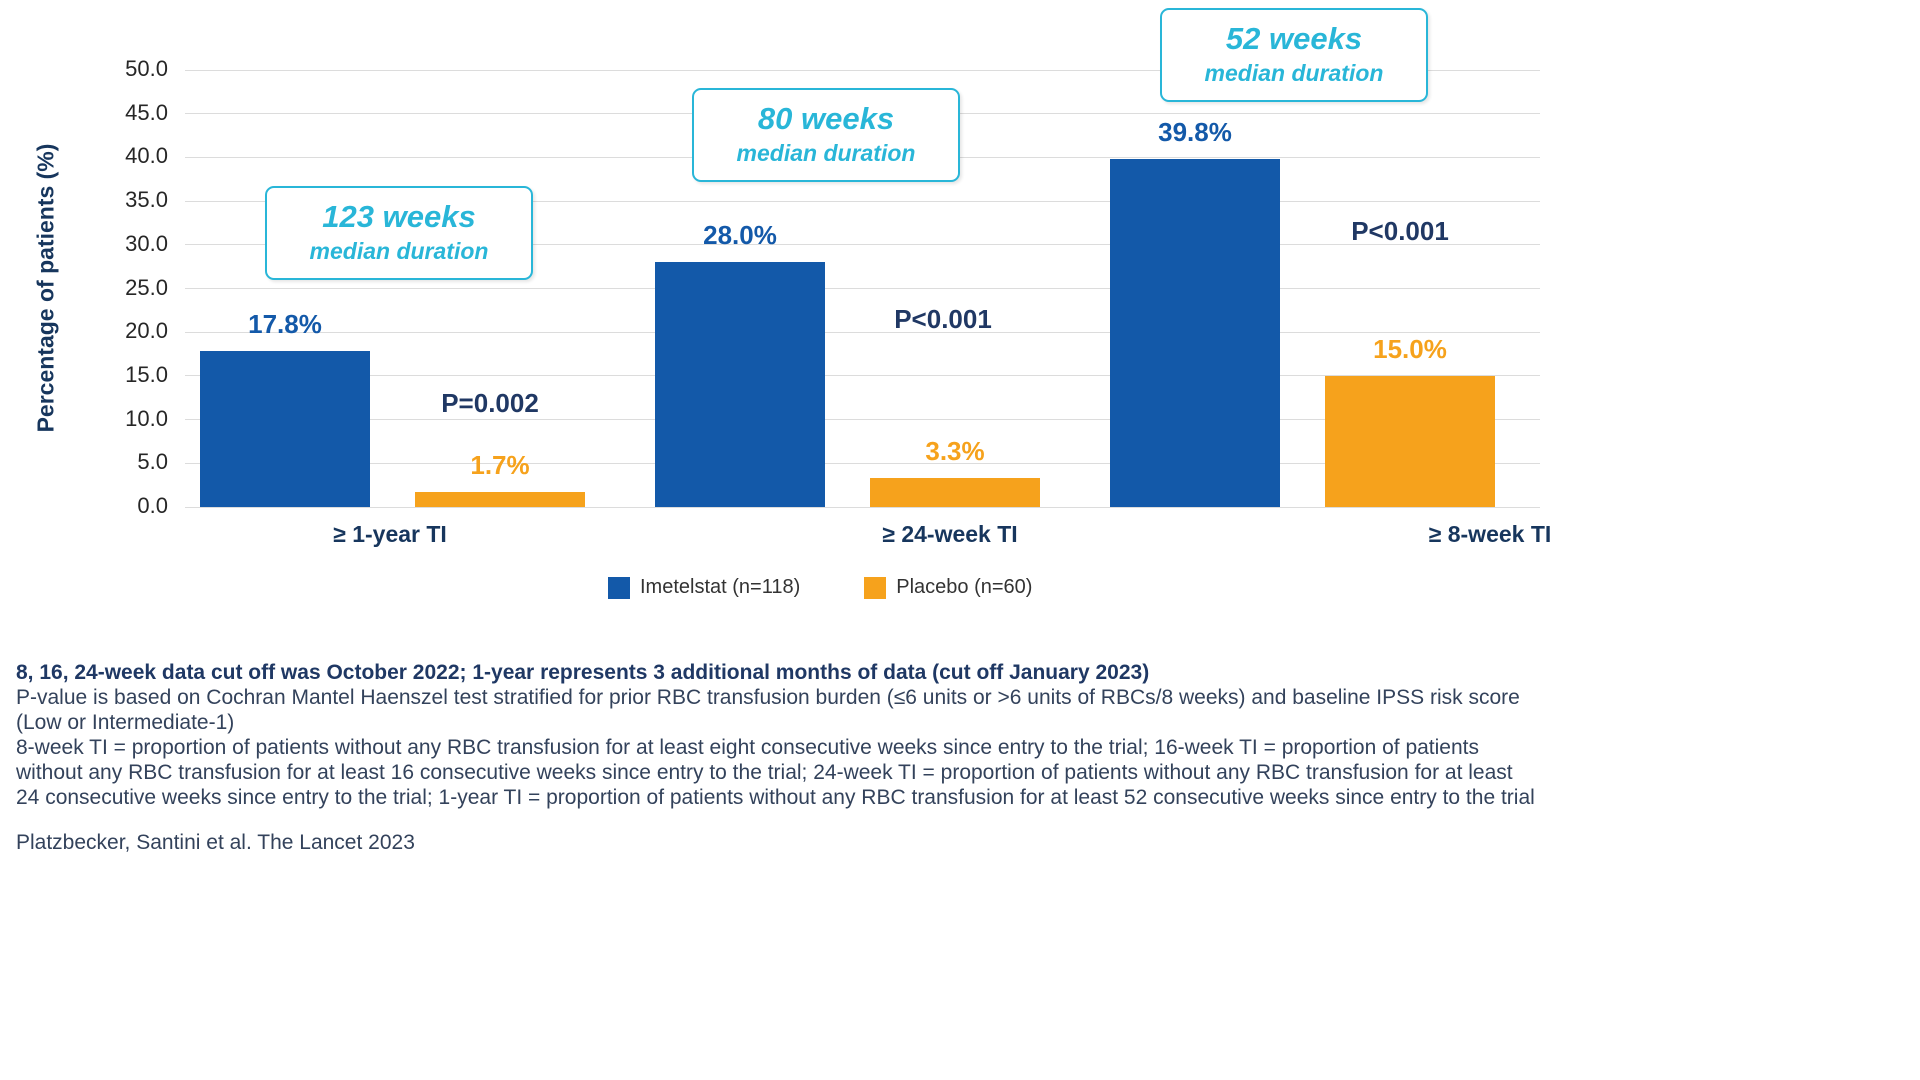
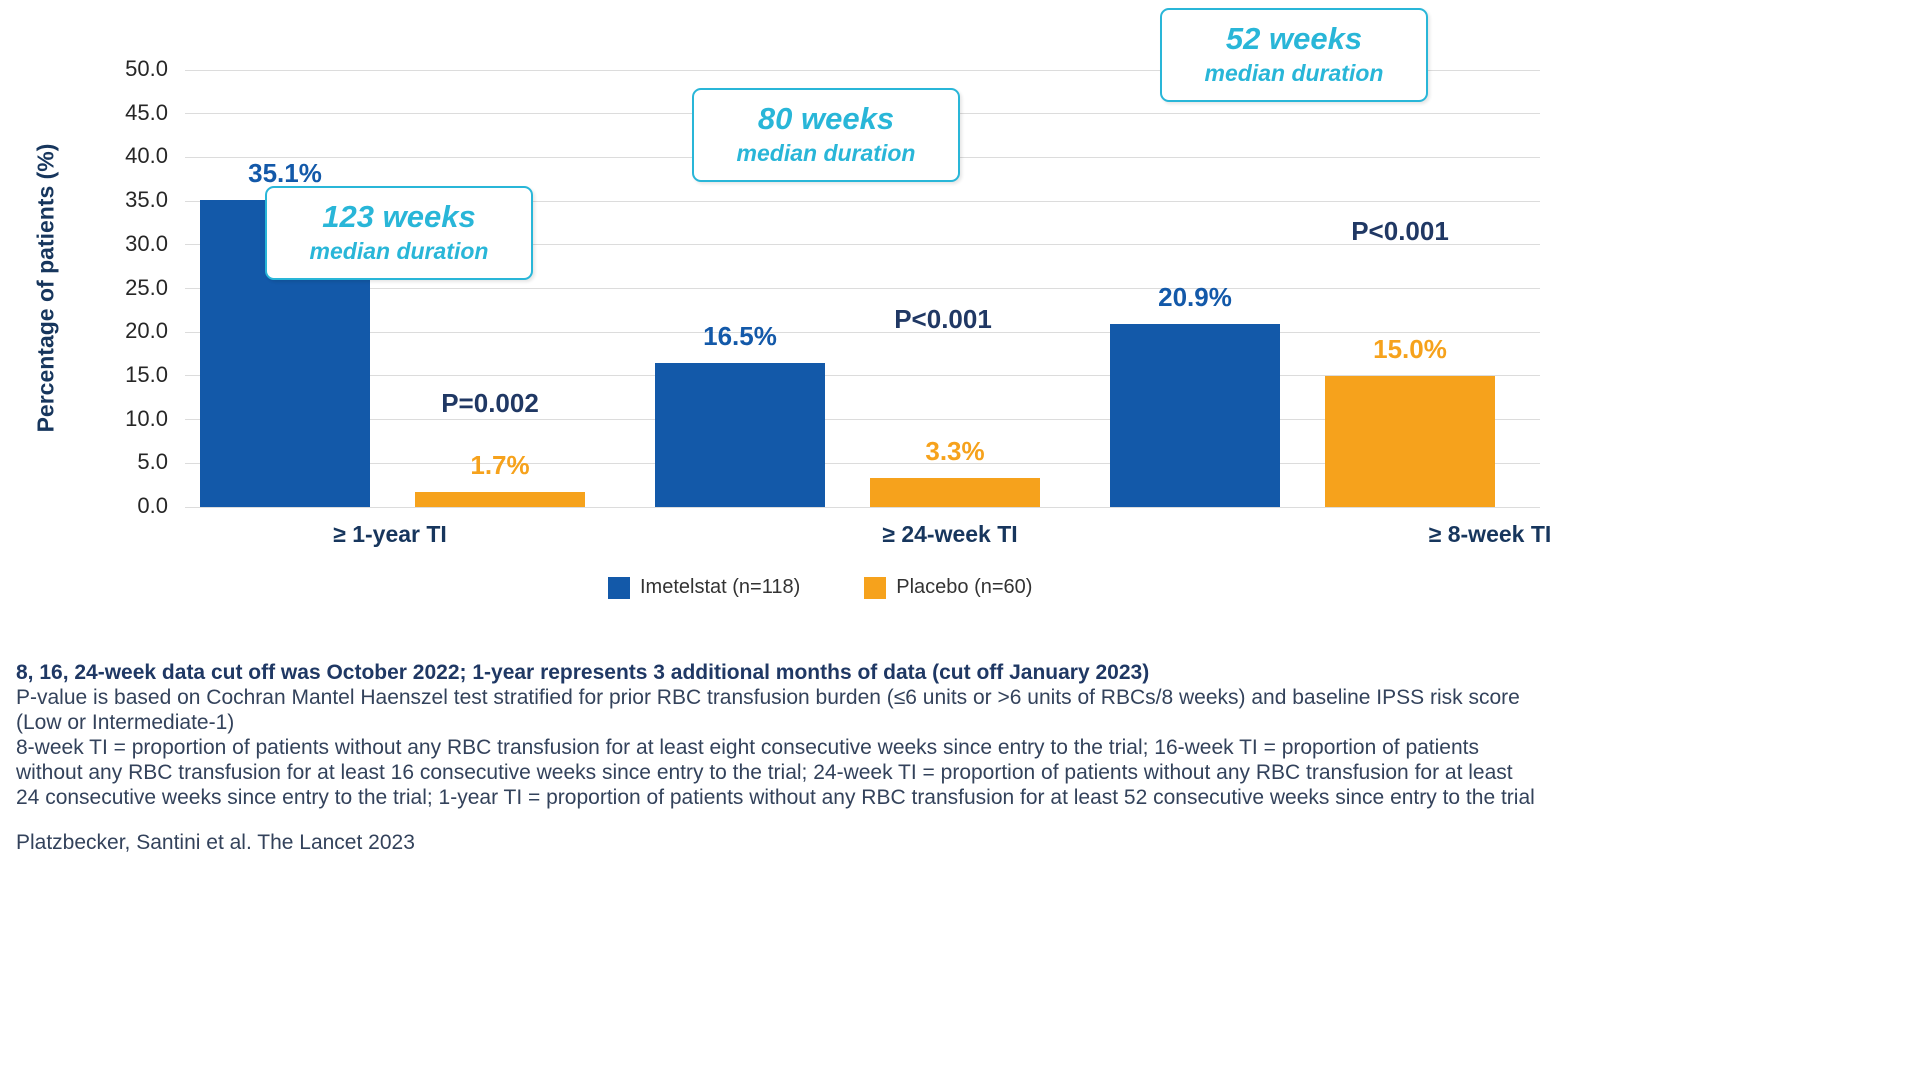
Imetelstat (n=118)/≥ 1-year TI: 17.8% -> 35.1%
Imetelstat (n=118)/≥ 24-week TI: 28.0% -> 16.5%
Imetelstat (n=118)/≥ 8-week TI: 39.8% -> 20.9%
